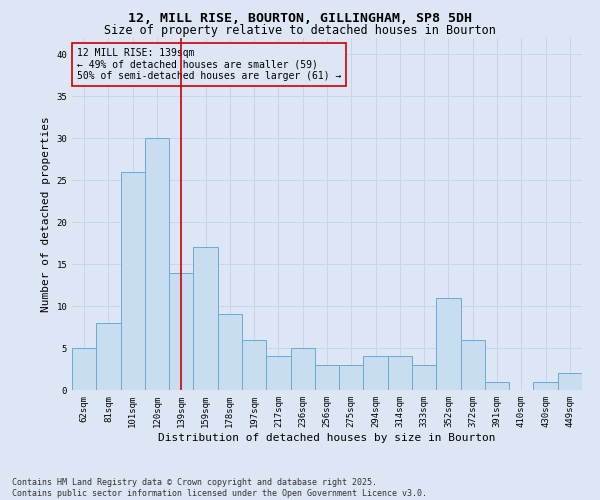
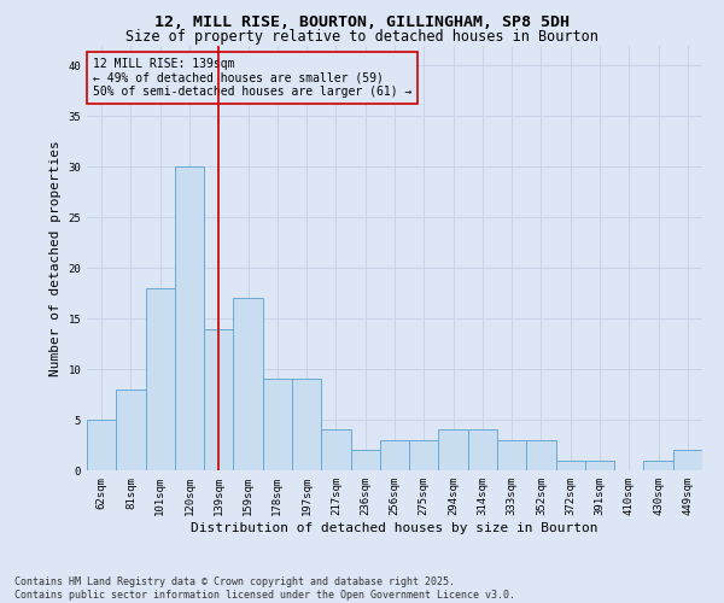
101sqm: 26 -> 18
197sqm: 6 -> 9
236sqm: 5 -> 2
352sqm: 11 -> 3
372sqm: 6 -> 1
